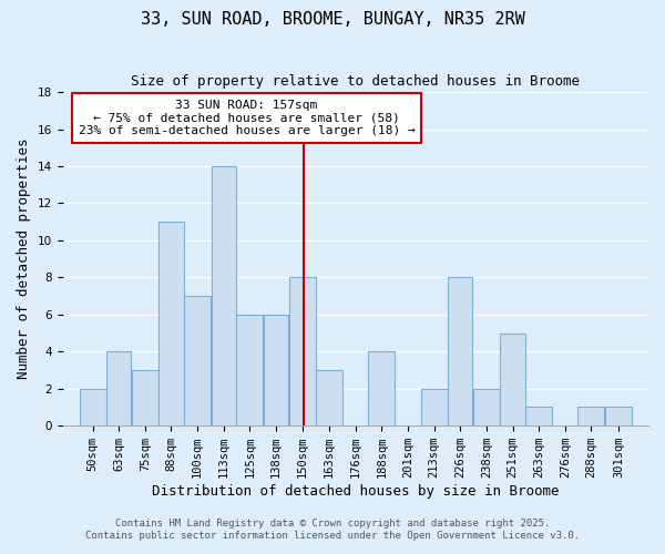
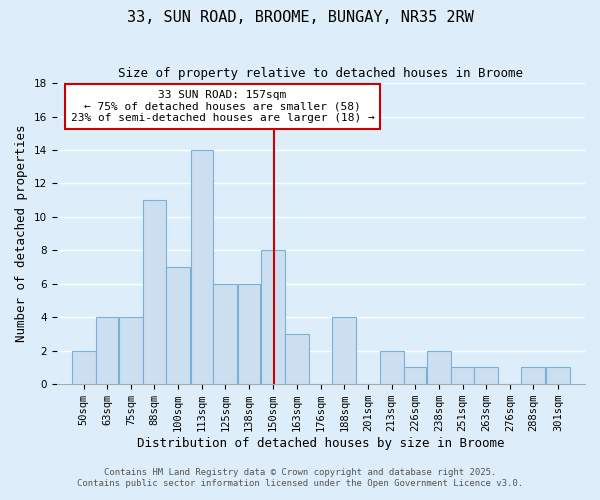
75sqm: 3 -> 4
226sqm: 8 -> 1
251sqm: 5 -> 1
